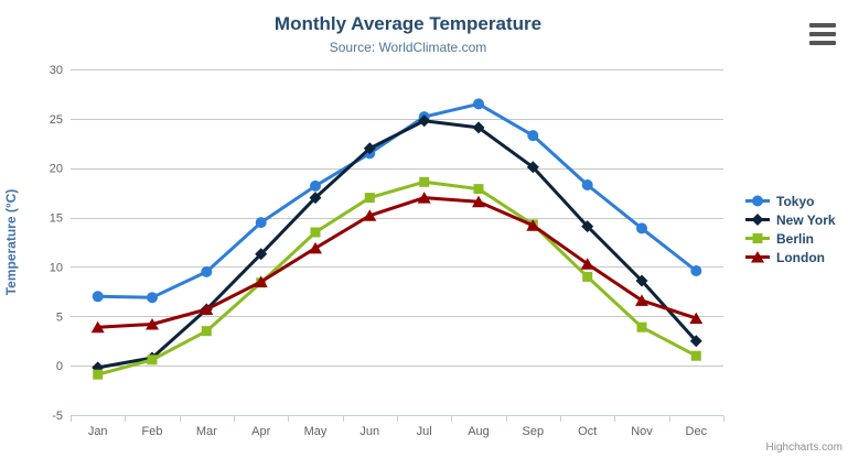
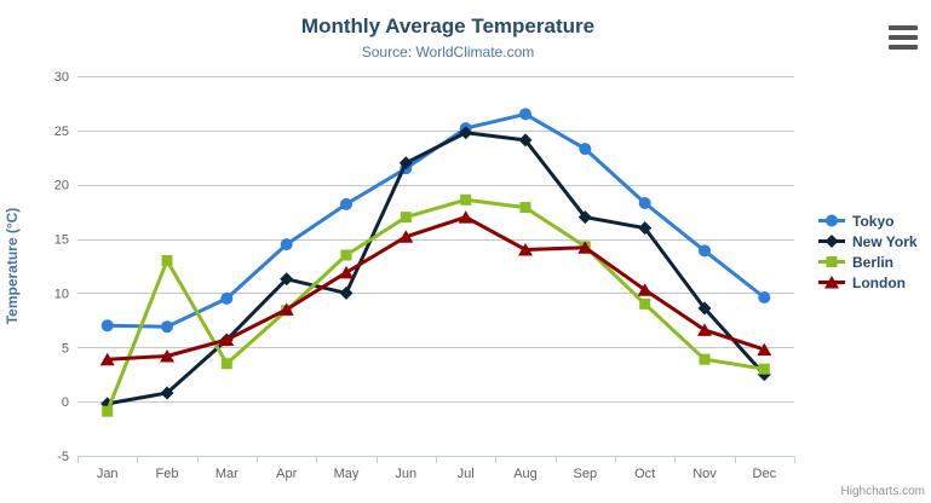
Berlin/Feb: 1 -> 13
New York/May: 17 -> 10
London/Aug: 17 -> 14
New York/Sep: 20 -> 17
New York/Oct: 14 -> 16
Berlin/Dec: 1 -> 3
